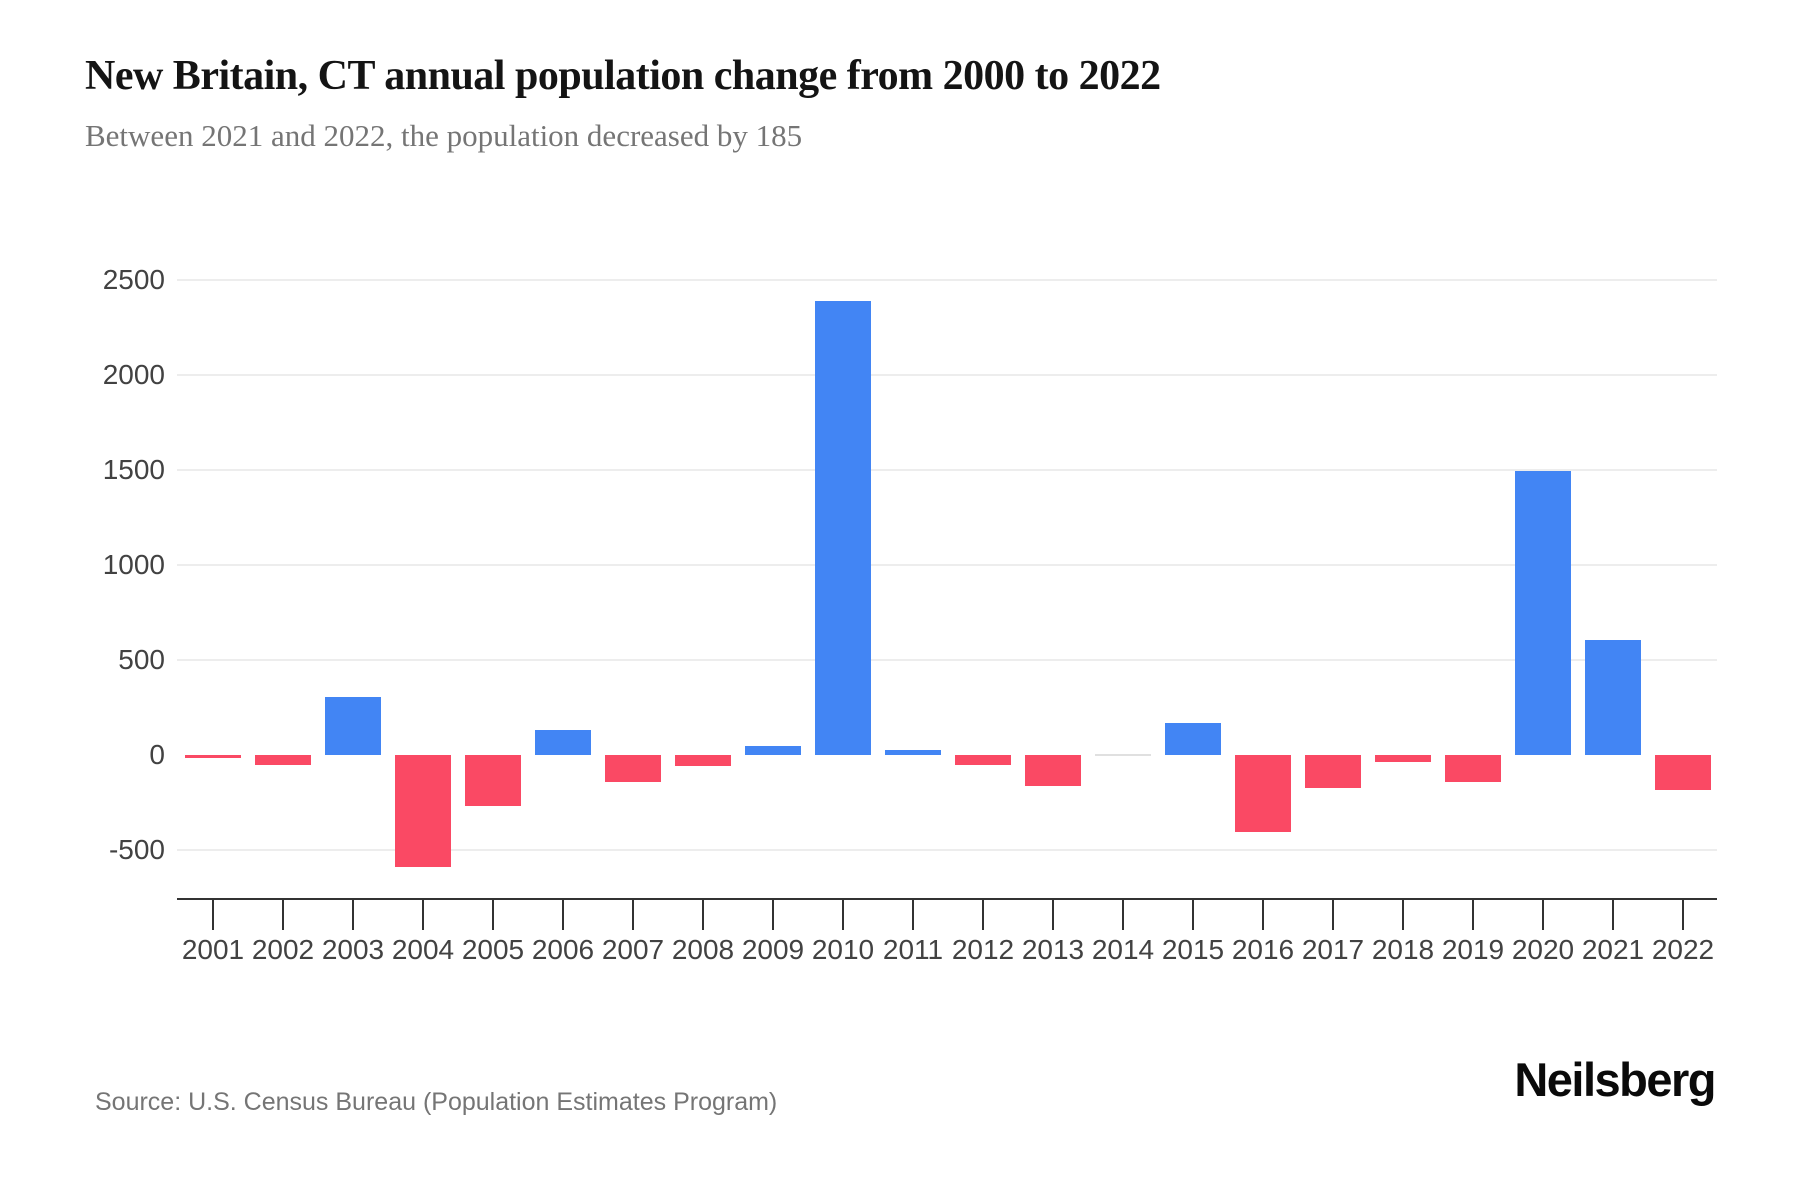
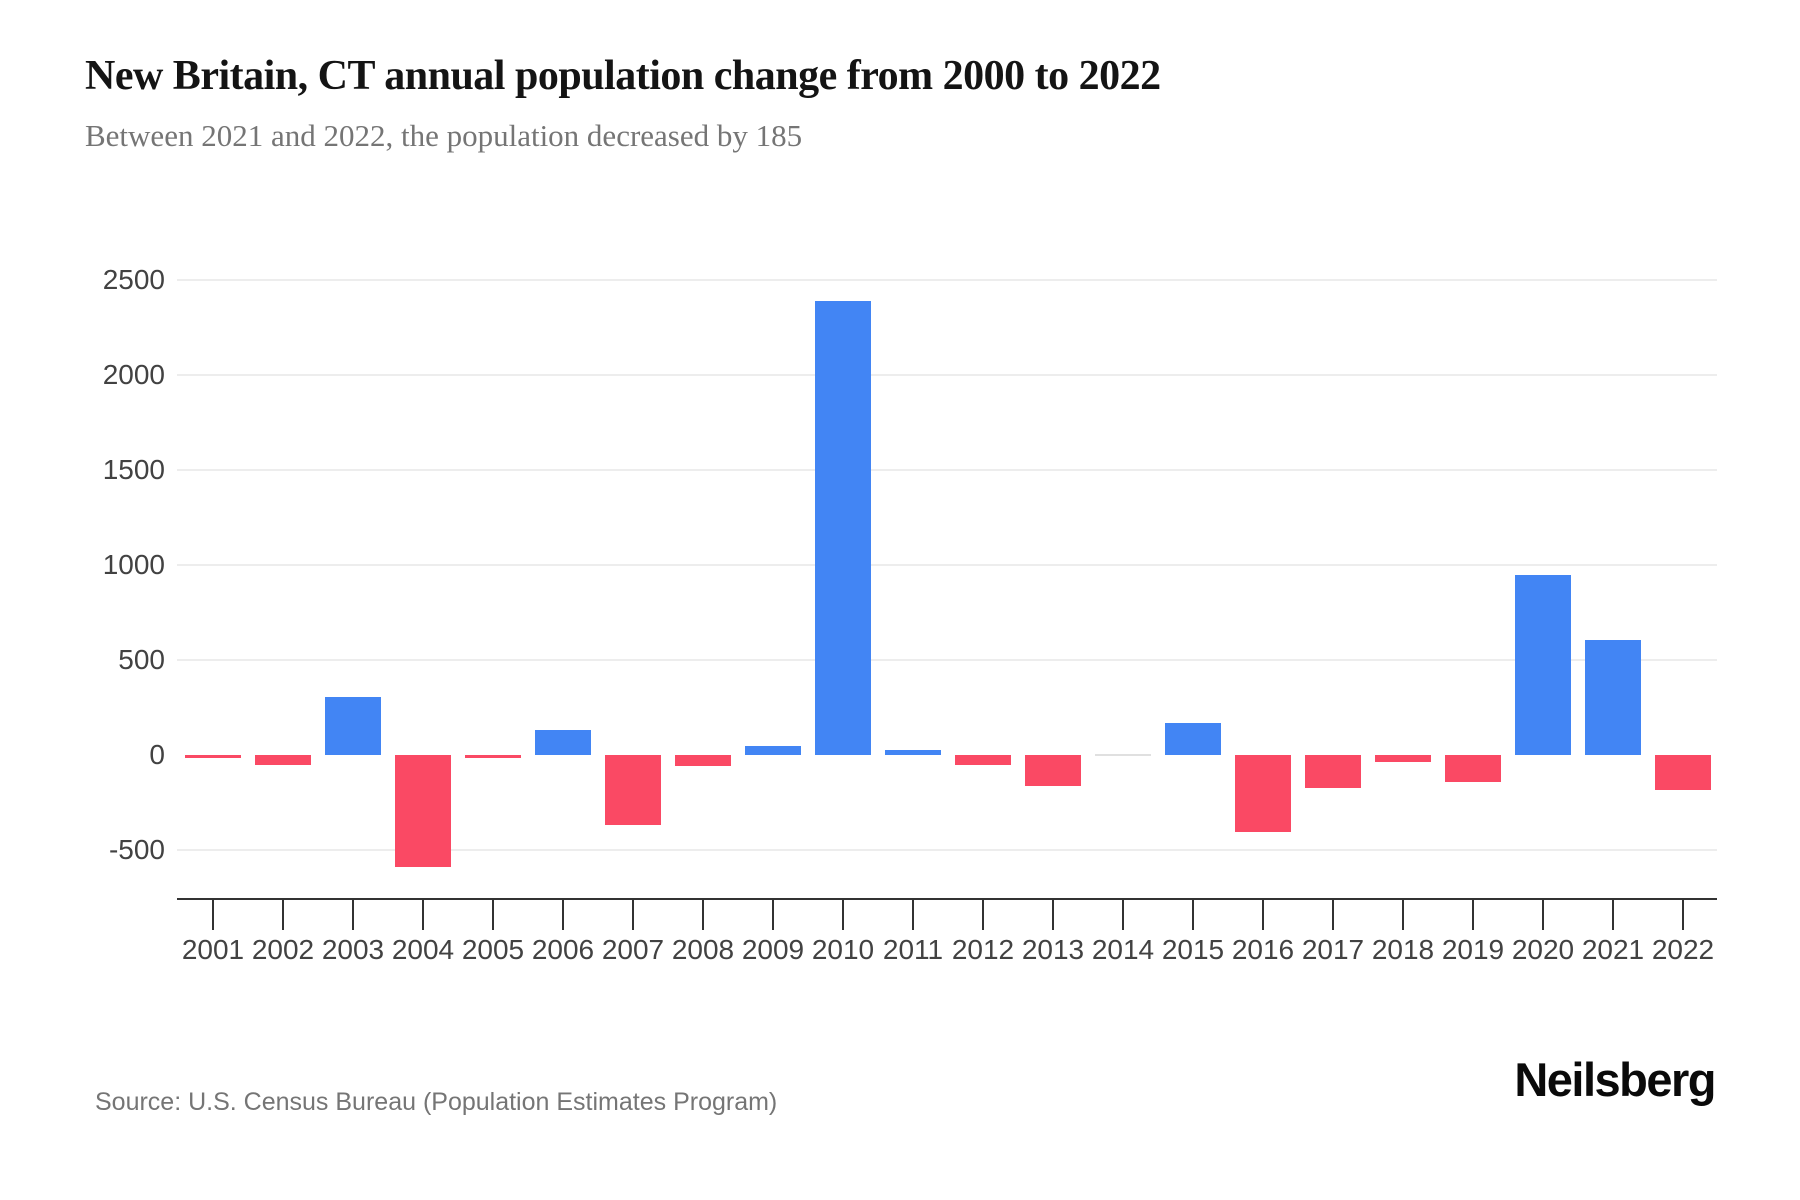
2005: -270 -> -10
2007: -140 -> -370
2020: 1500 -> 950
